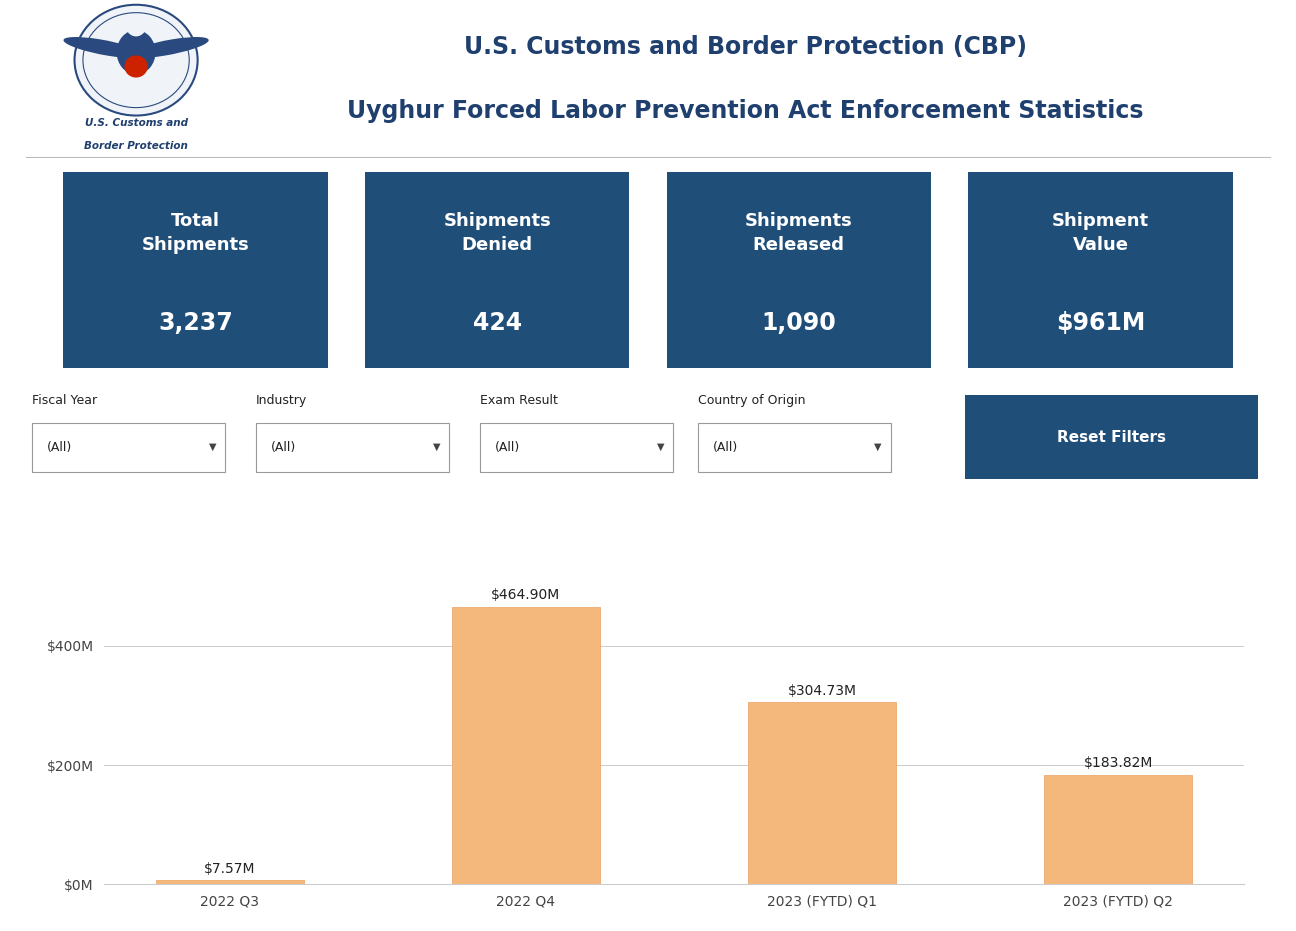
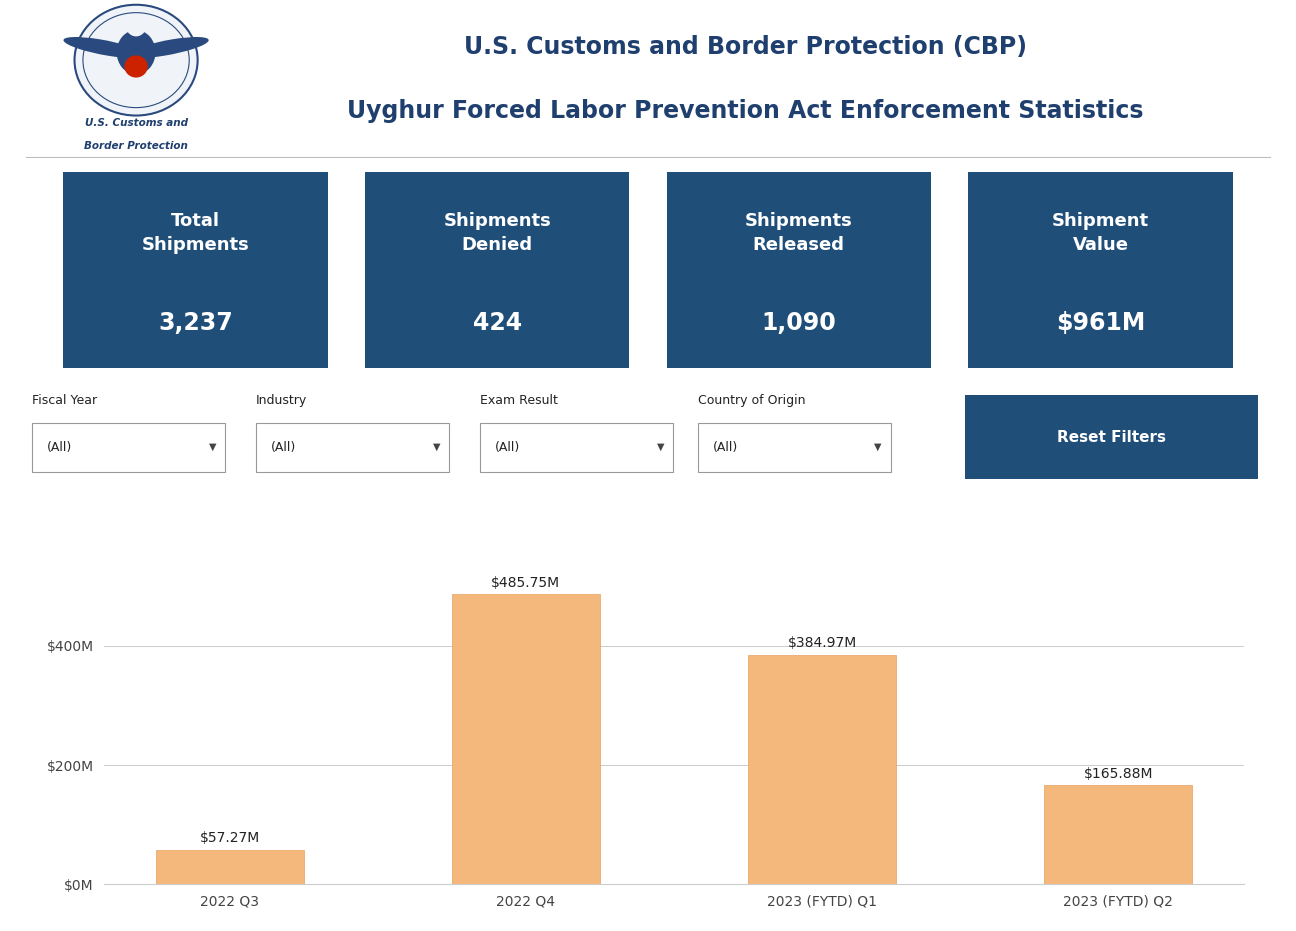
2022 Q3: $7.57M -> $57.27M
2022 Q4: $464.90M -> $485.75M
2023 (FYTD) Q1: $304.73M -> $384.97M
2023 (FYTD) Q2: $183.82M -> $165.88M
